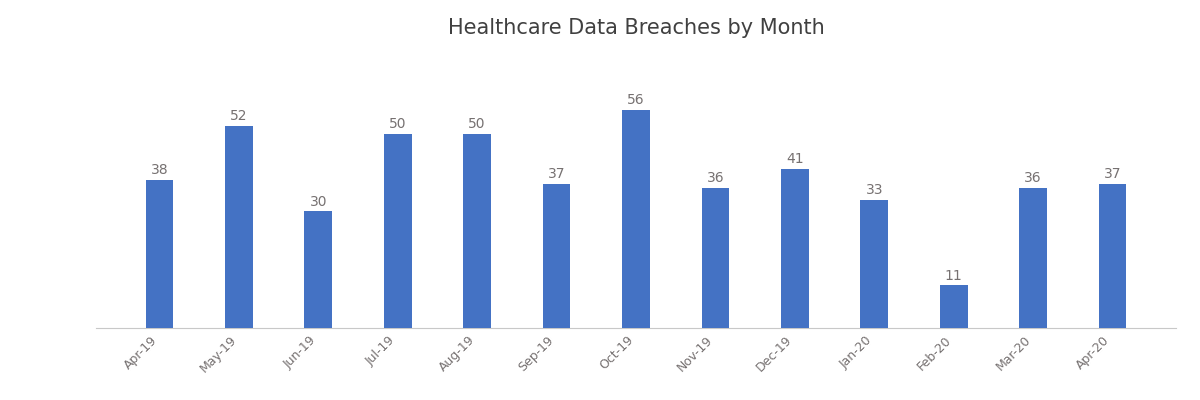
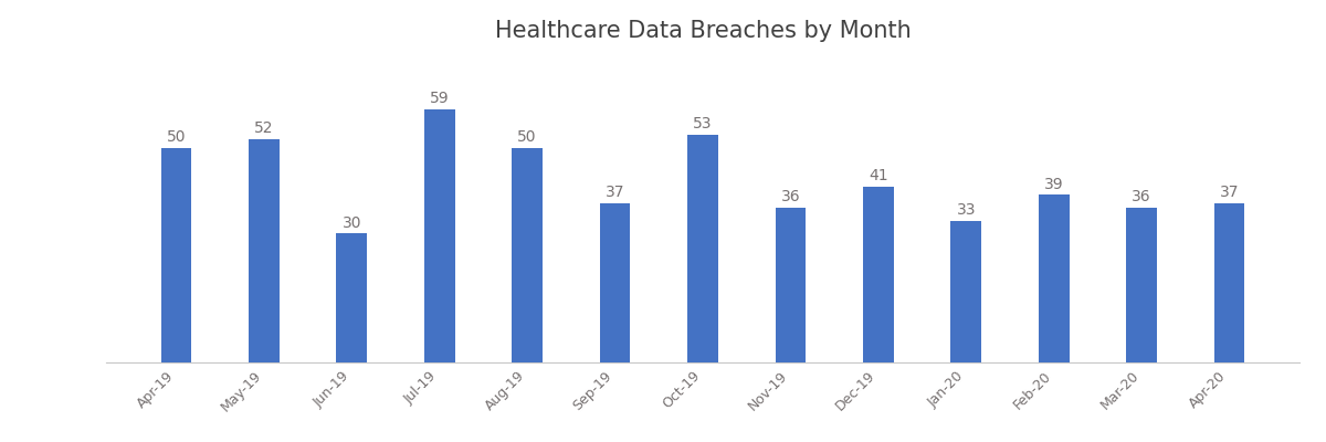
Apr-19: 38 -> 50
Jul-19: 50 -> 59
Oct-19: 56 -> 53
Feb-20: 11 -> 39
